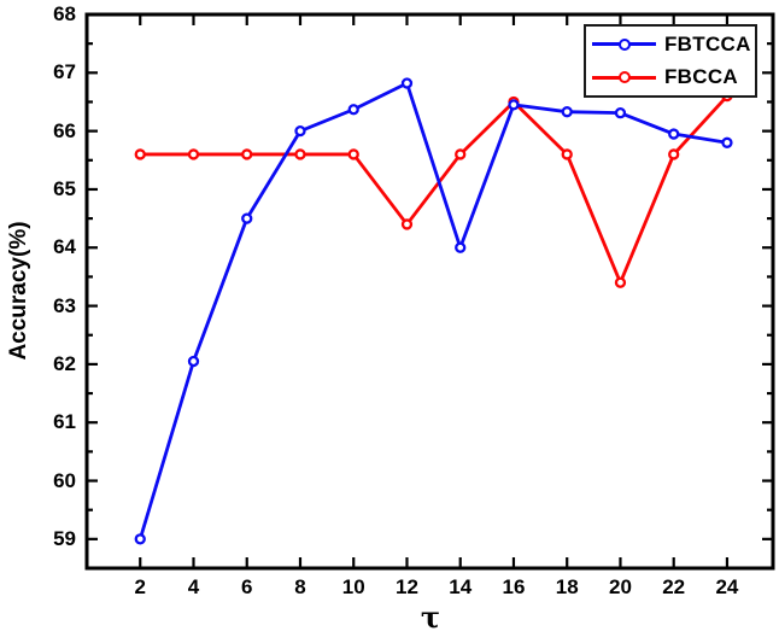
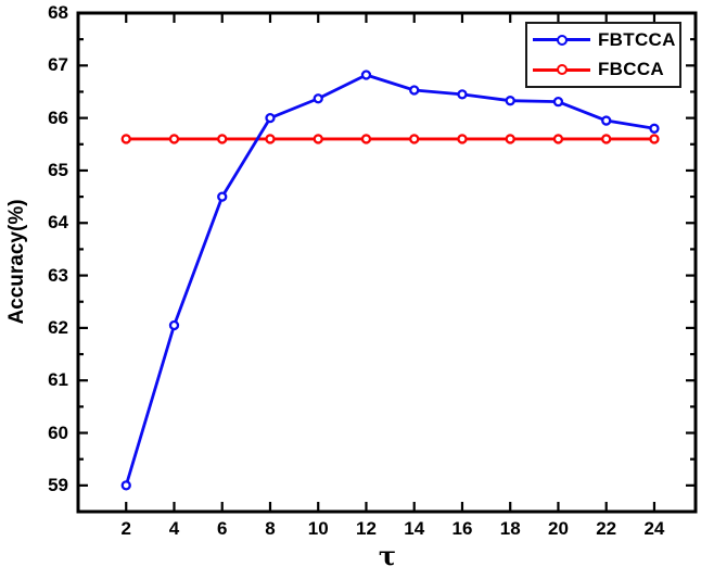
FBCCA/12: 64.4 -> 65.6
FBTCCA/14: 64.0 -> 66.5
FBCCA/16: 66.5 -> 65.6
FBCCA/20: 63.4 -> 65.6
FBCCA/24: 66.6 -> 65.6
